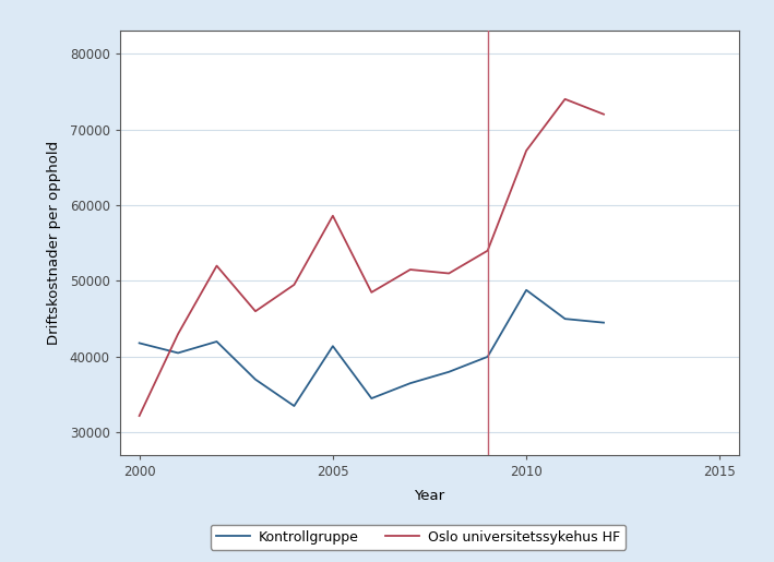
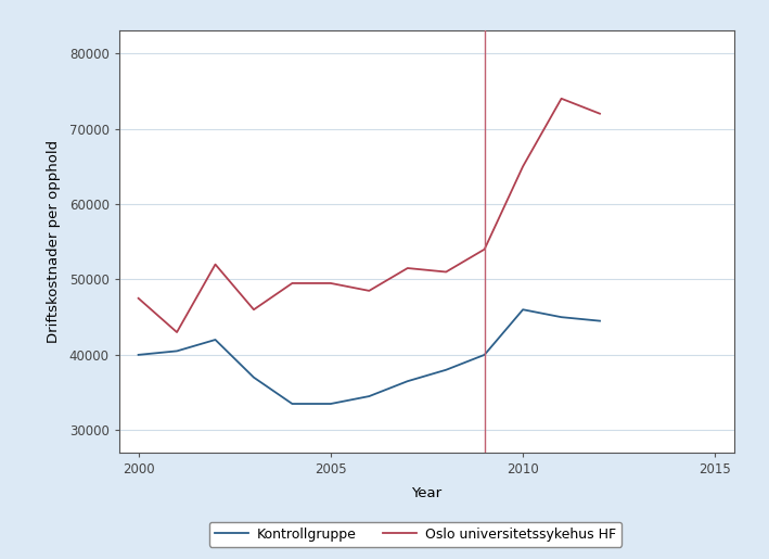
Kontrollgruppe/2000: 41800 -> 40000
Oslo universitetssykehus HF/2000: 32200 -> 47500
Kontrollgruppe/2005: 41400 -> 33500
Oslo universitetssykehus HF/2005: 58600 -> 49500
Kontrollgruppe/2010: 48800 -> 46000
Oslo universitetssykehus HF/2010: 67200 -> 65000
